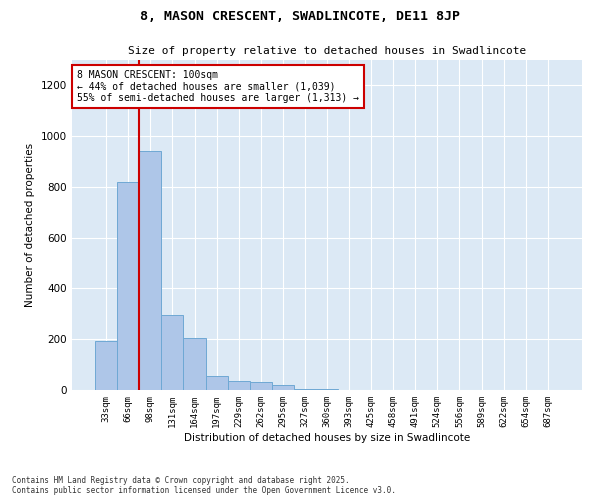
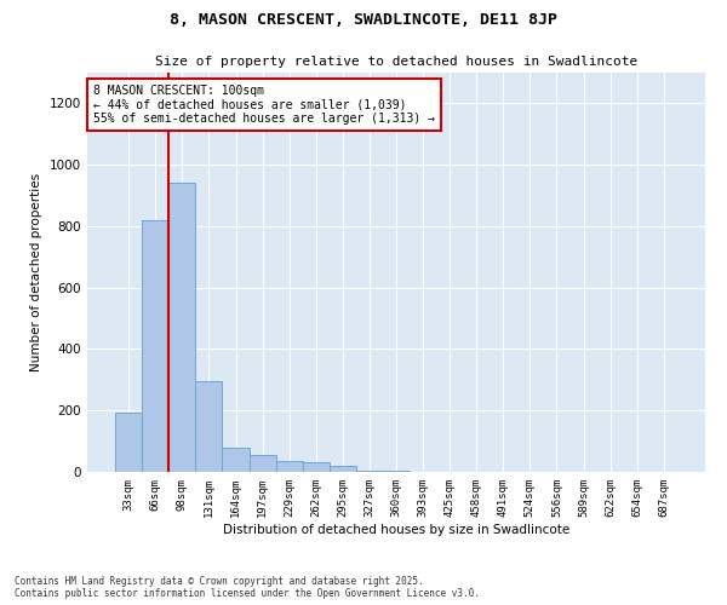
164sqm: 205 -> 80
